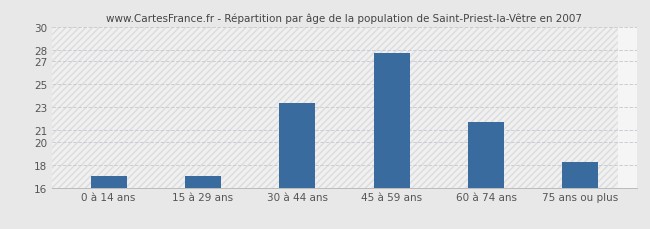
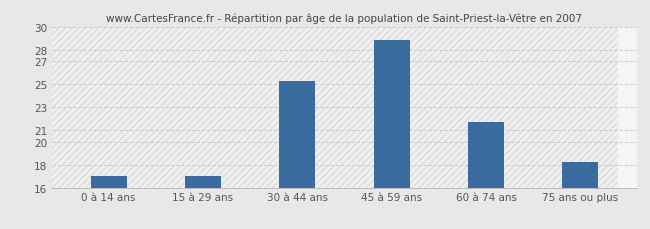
30 à 44 ans: 23.4 -> 25.3
45 à 59 ans: 27.7 -> 28.8
